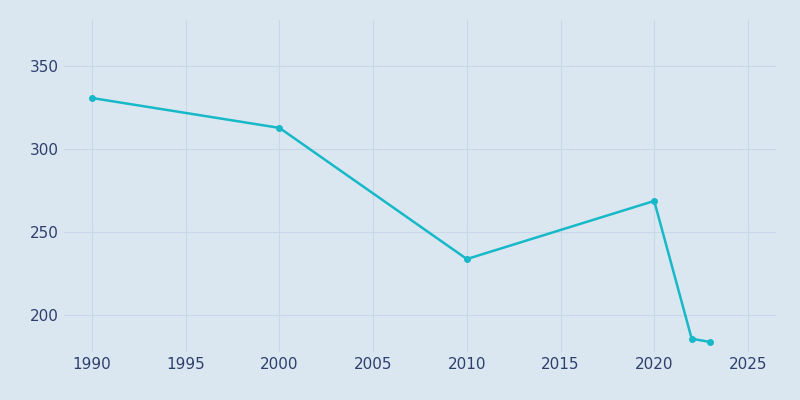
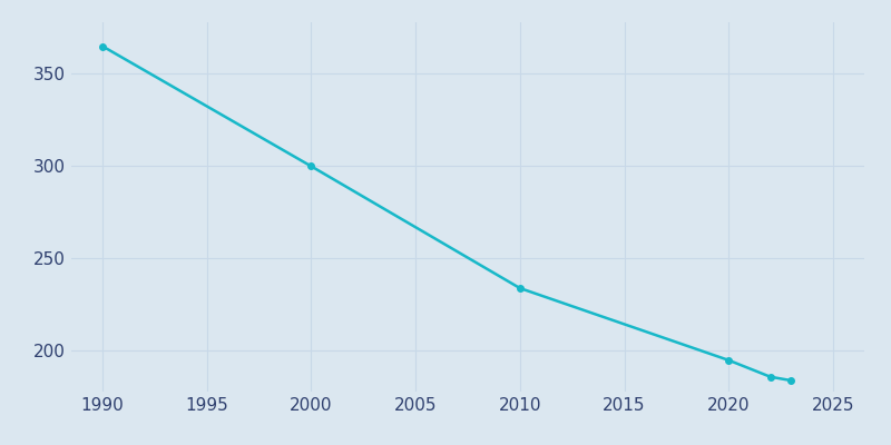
1990: 331 -> 365
2000: 313 -> 300
2020: 269 -> 195
